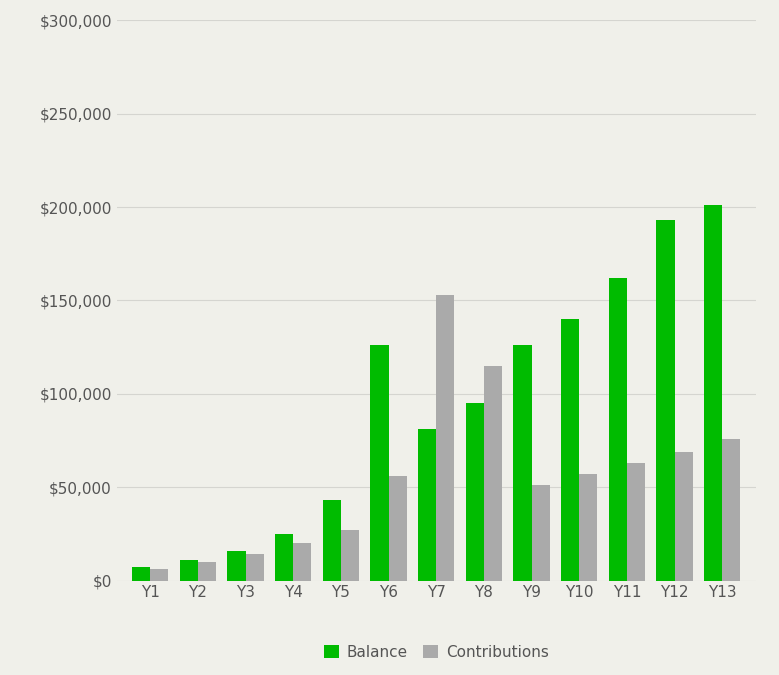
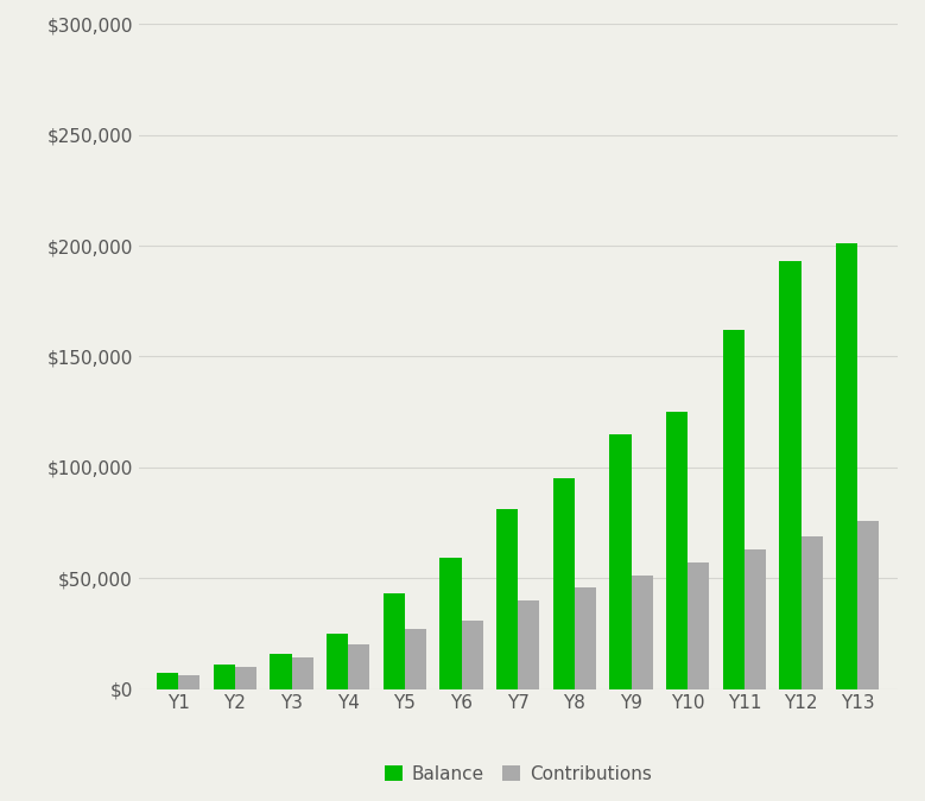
Balance/Y6: $126,000 -> $59,000
Contributions/Y6: $56,000 -> $31,000
Contributions/Y7: $153,000 -> $40,000
Contributions/Y8: $115,000 -> $46,000
Balance/Y9: $126,000 -> $115,000
Balance/Y10: $140,000 -> $125,000
